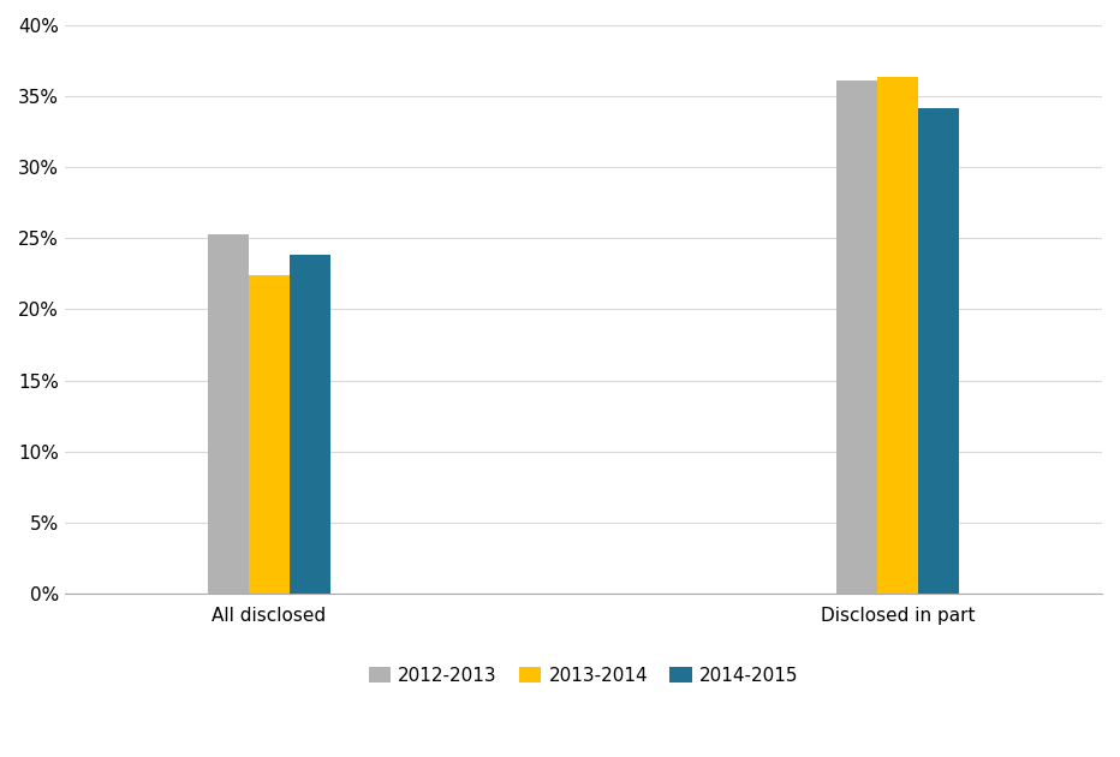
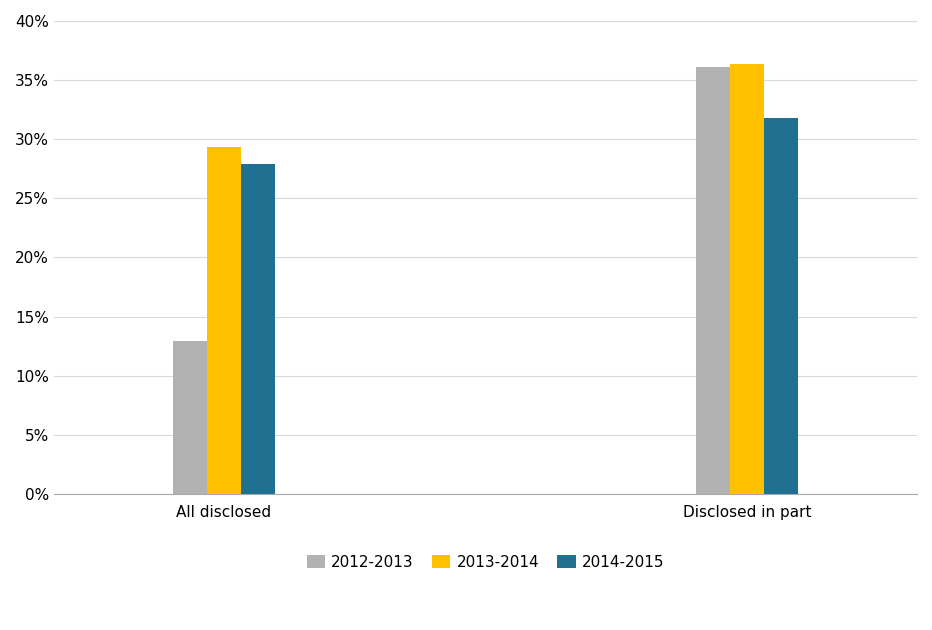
2012-2013/All disclosed: 25.3% -> 12.9%
2013-2014/All disclosed: 22.4% -> 29.3%
2014-2015/All disclosed: 23.8% -> 27.9%
2014-2015/Disclosed in part: 34.2% -> 31.8%
